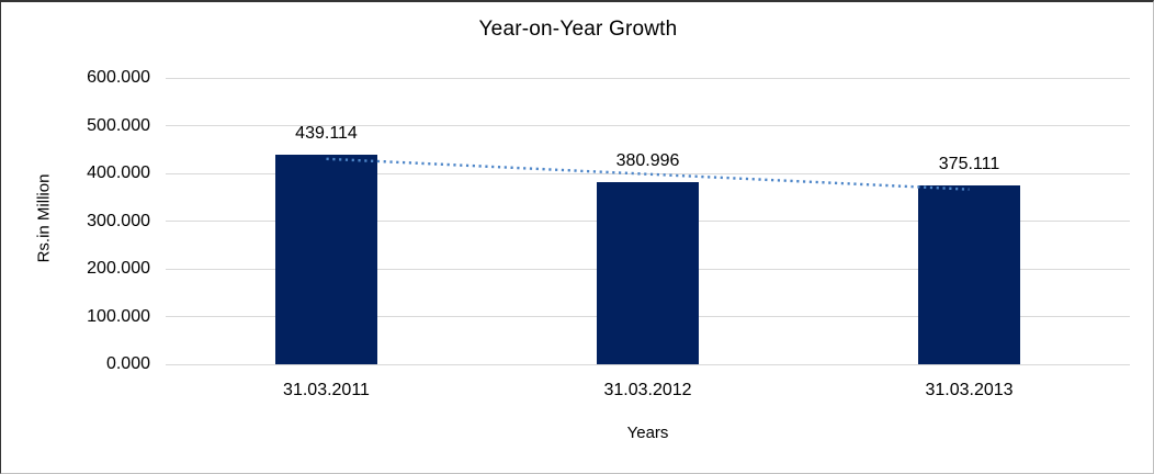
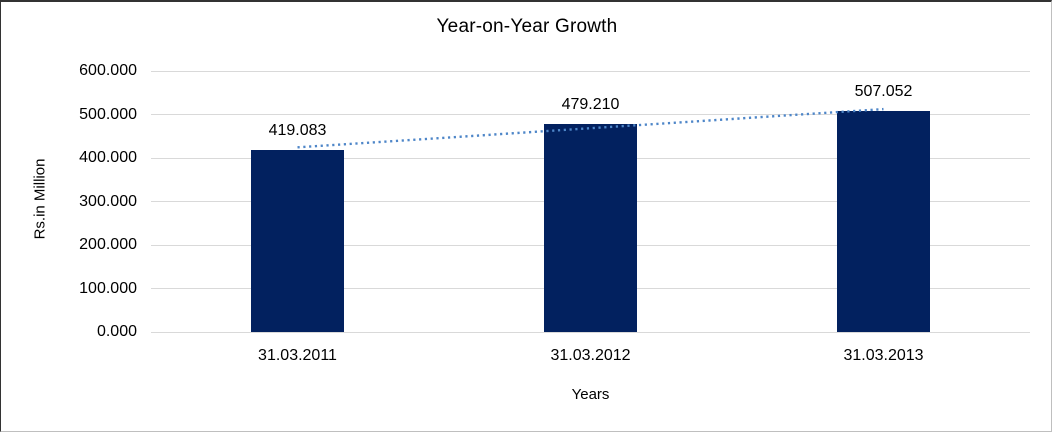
31.03.2011: 439.114 -> 419.083
31.03.2012: 380.996 -> 479.210
31.03.2013: 375.111 -> 507.052
